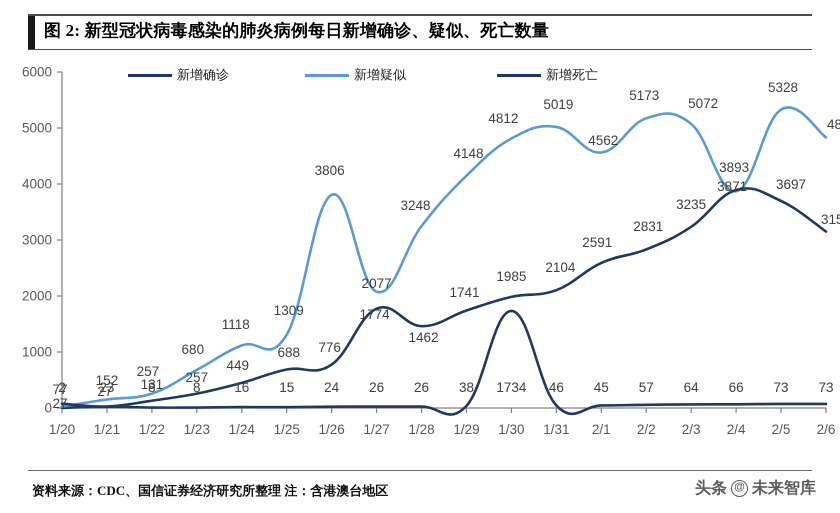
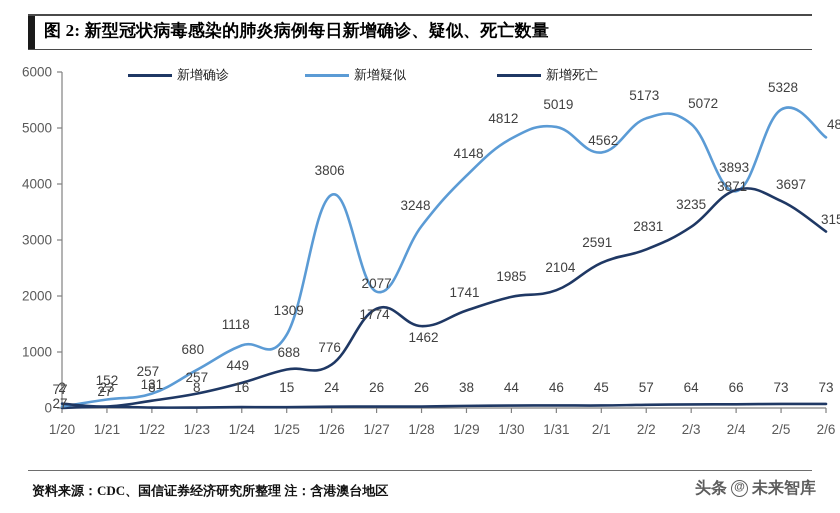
新增死亡/1/30: 1734 -> 44
